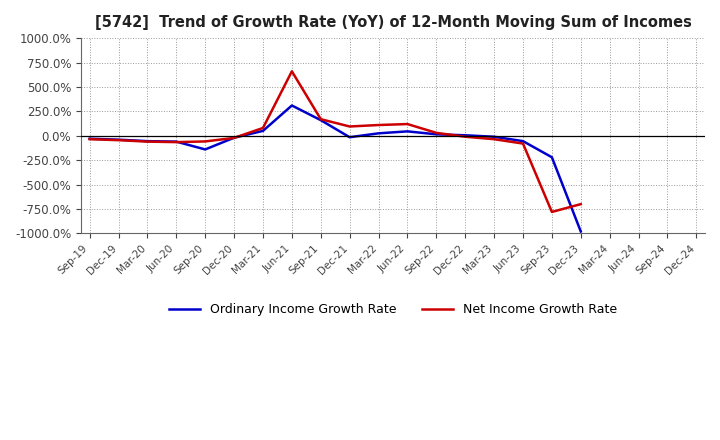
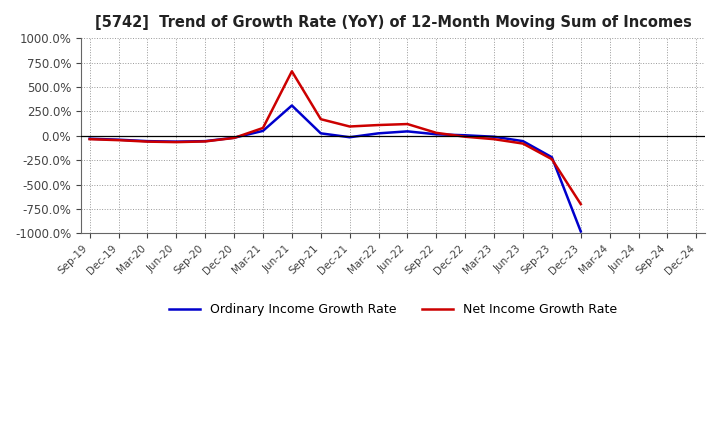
Ordinary Income Growth Rate/Sep-20: -140% -> -60%
Ordinary Income Growth Rate/Sep-21: 160% -> 20%
Net Income Growth Rate/Sep-23: -780% -> -240%
